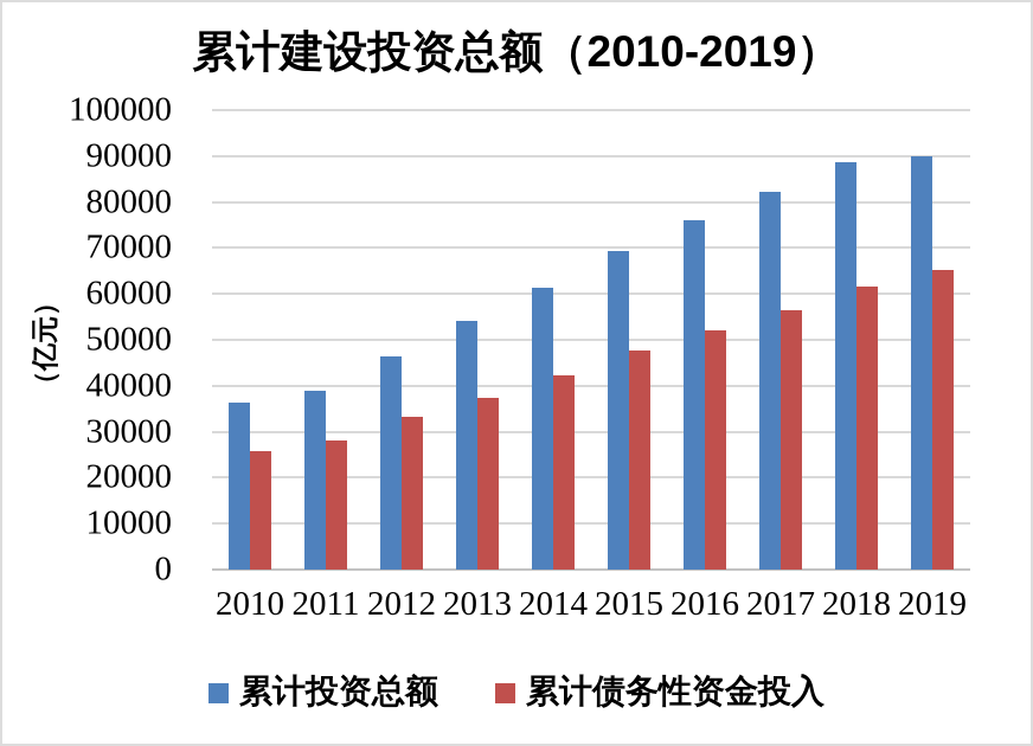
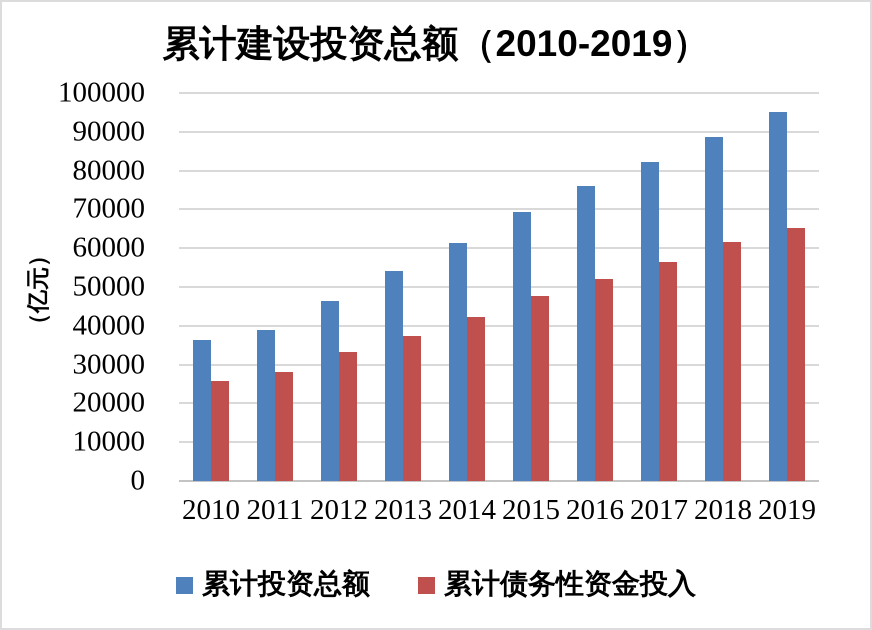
累计投资总额/2019: 90000 -> 95000
